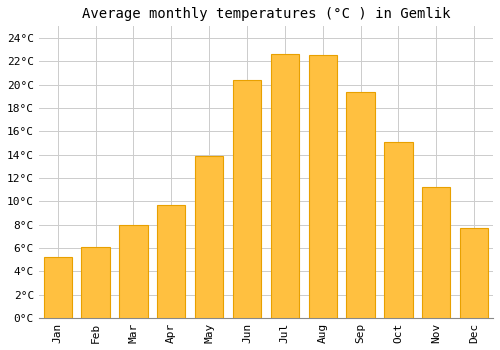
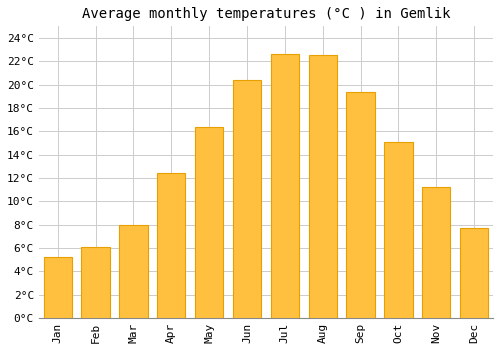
Apr: 9.7°C -> 12.4°C
May: 13.9°C -> 16.4°C
